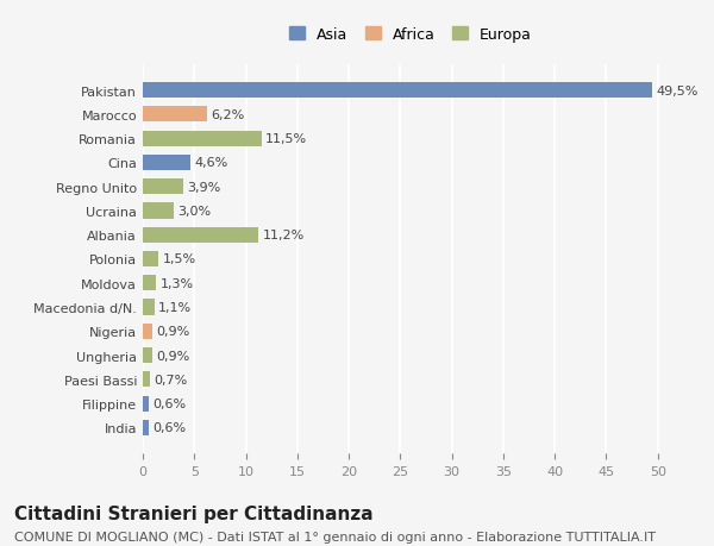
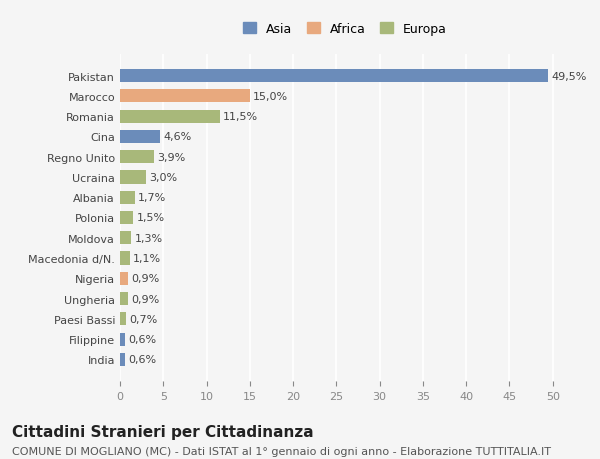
Marocco: 6,2% -> 15,0%
Albania: 11,2% -> 1,7%
